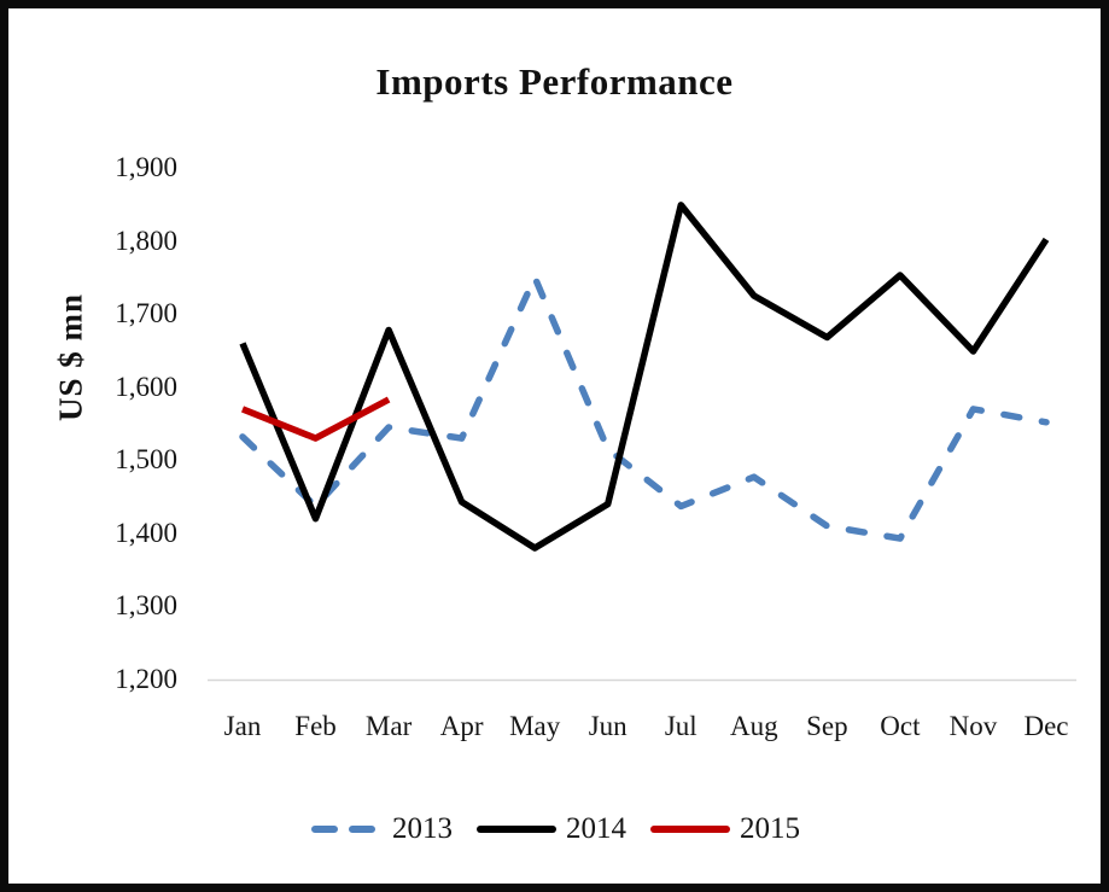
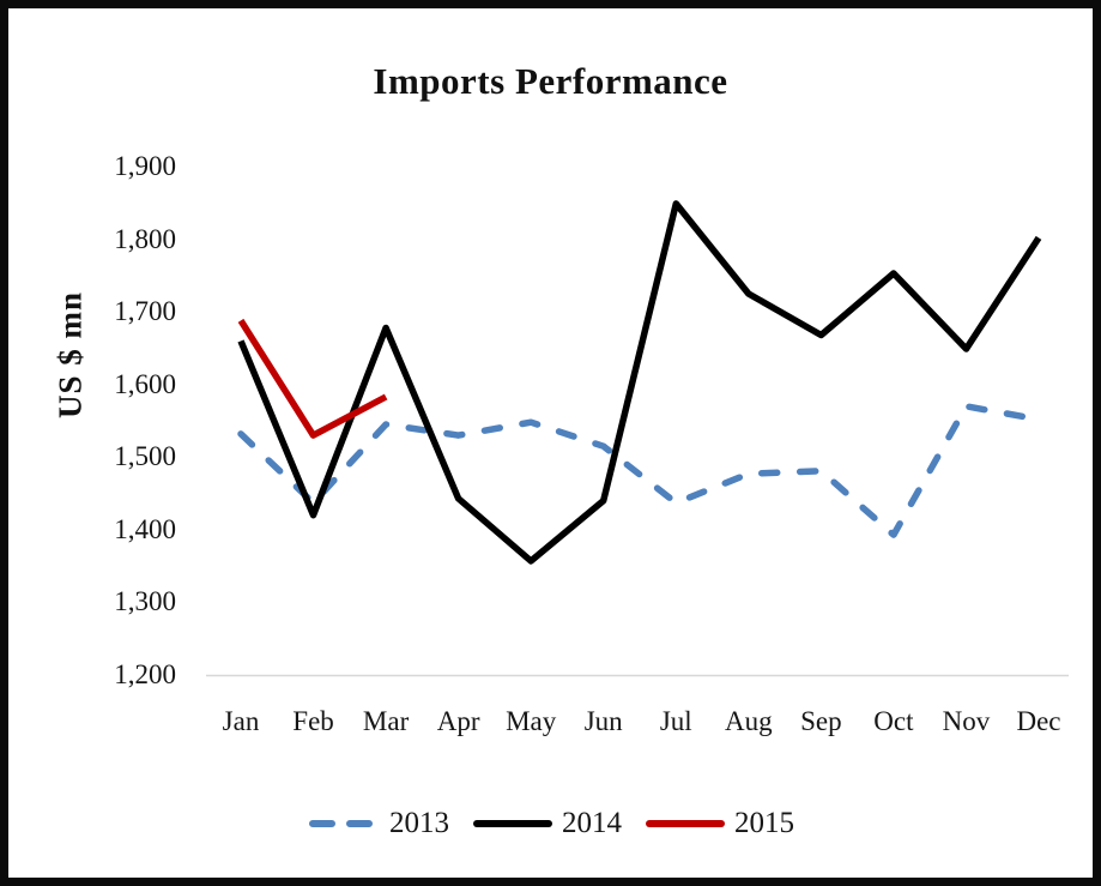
2015/Jan: 1570 -> 1690
2013/May: 1750 -> 1550
2014/May: 1380 -> 1360
2013/Sep: 1410 -> 1480
